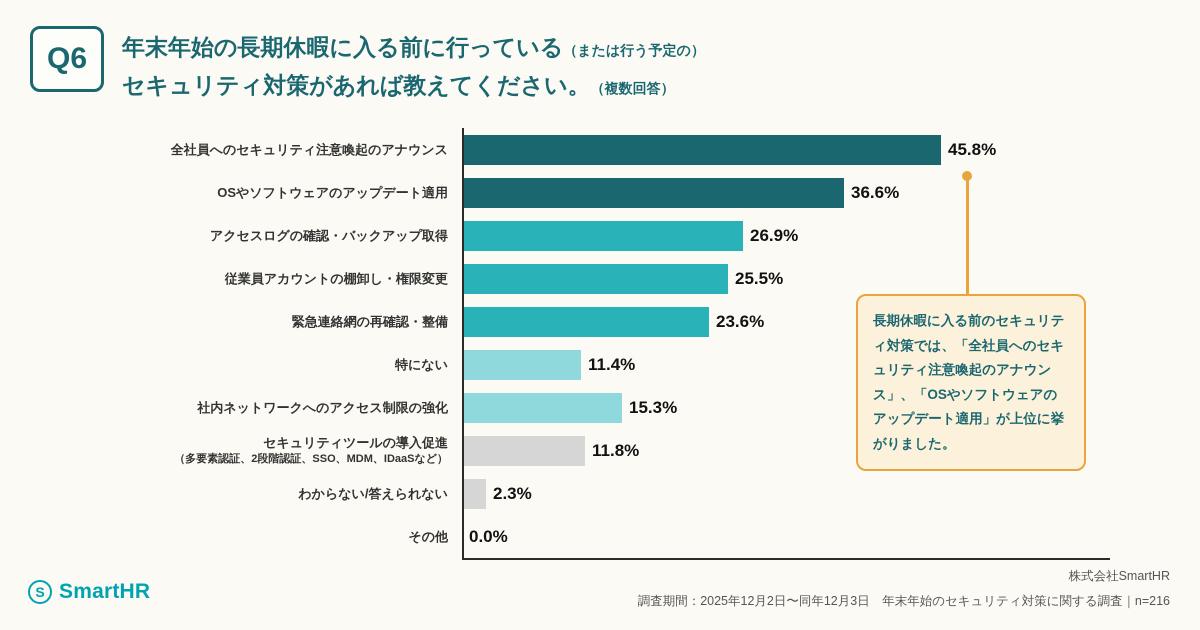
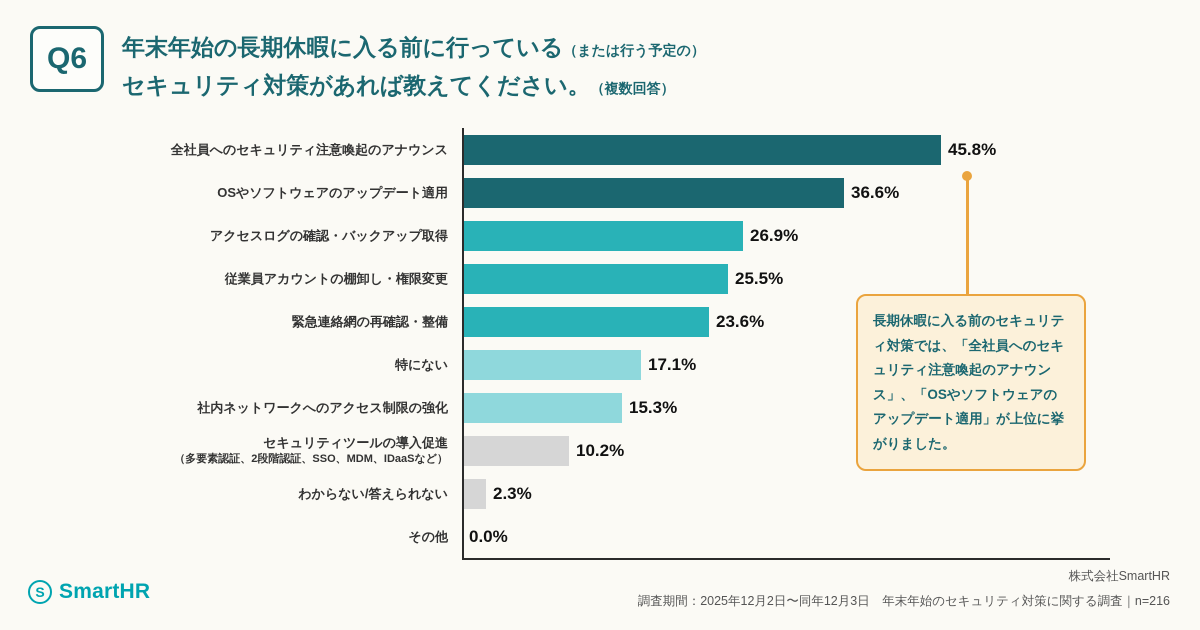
特にない: 11.4% -> 17.1%
セキュリティツールの導入促進 （多要素認証、2段階認証、SSO、MDM、IDaaSなど）: 11.8% -> 10.2%
